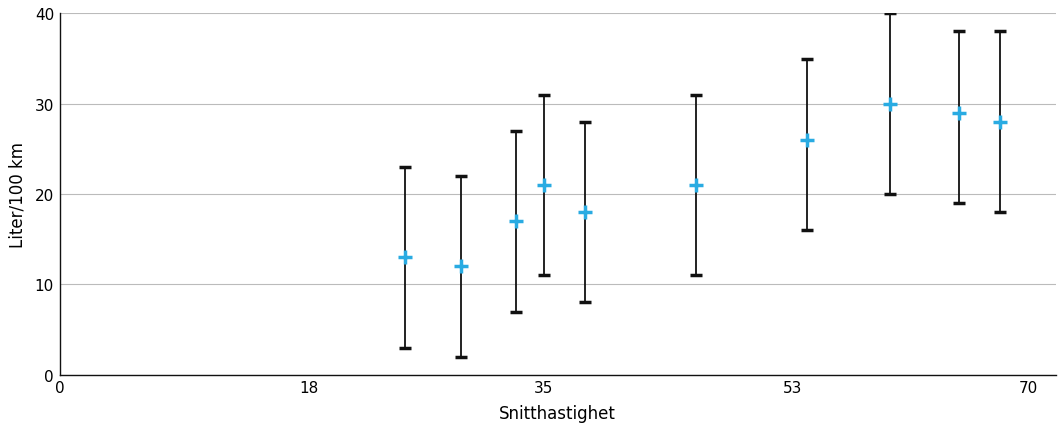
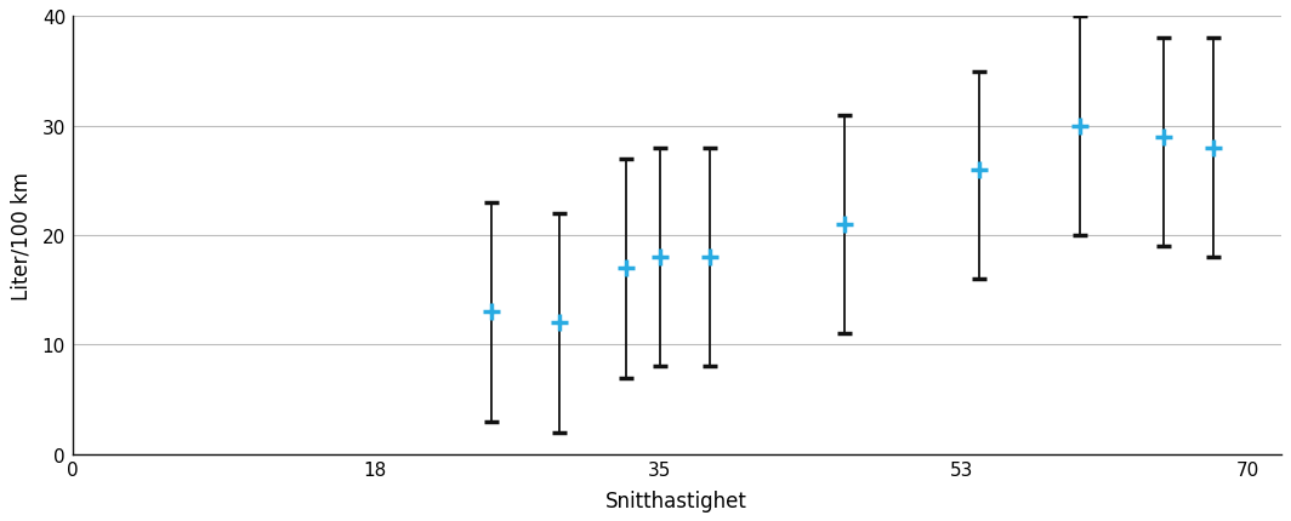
35: 21 -> 18
